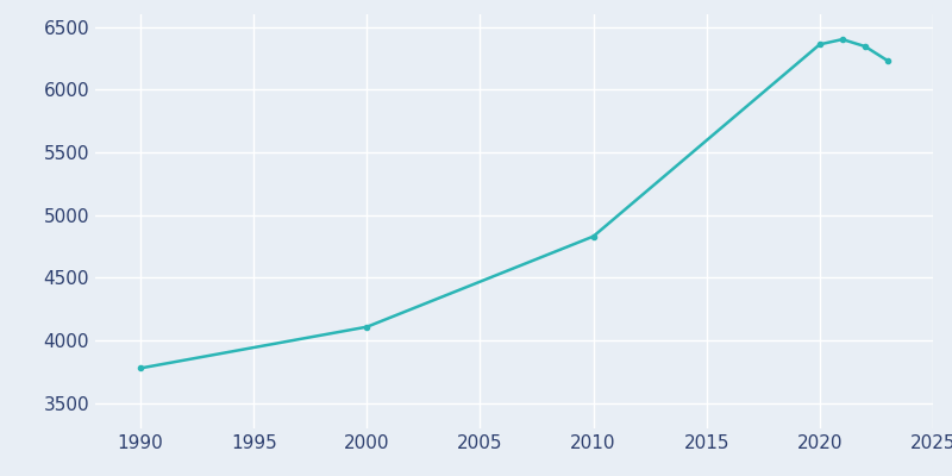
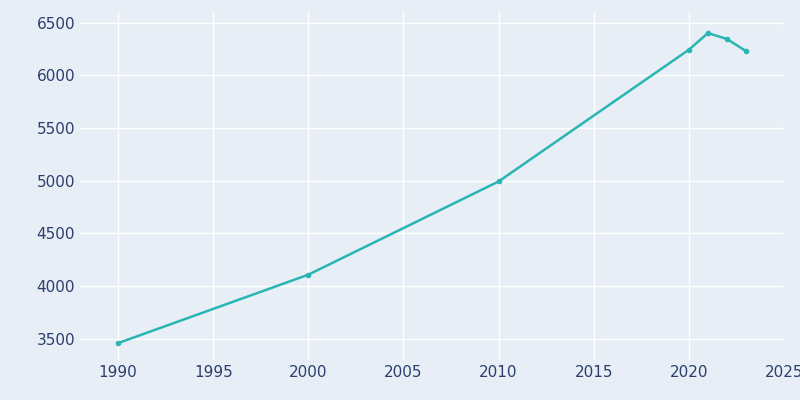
1990: 3780 -> 3460
2010: 4830 -> 4990
2020: 6360 -> 6240
